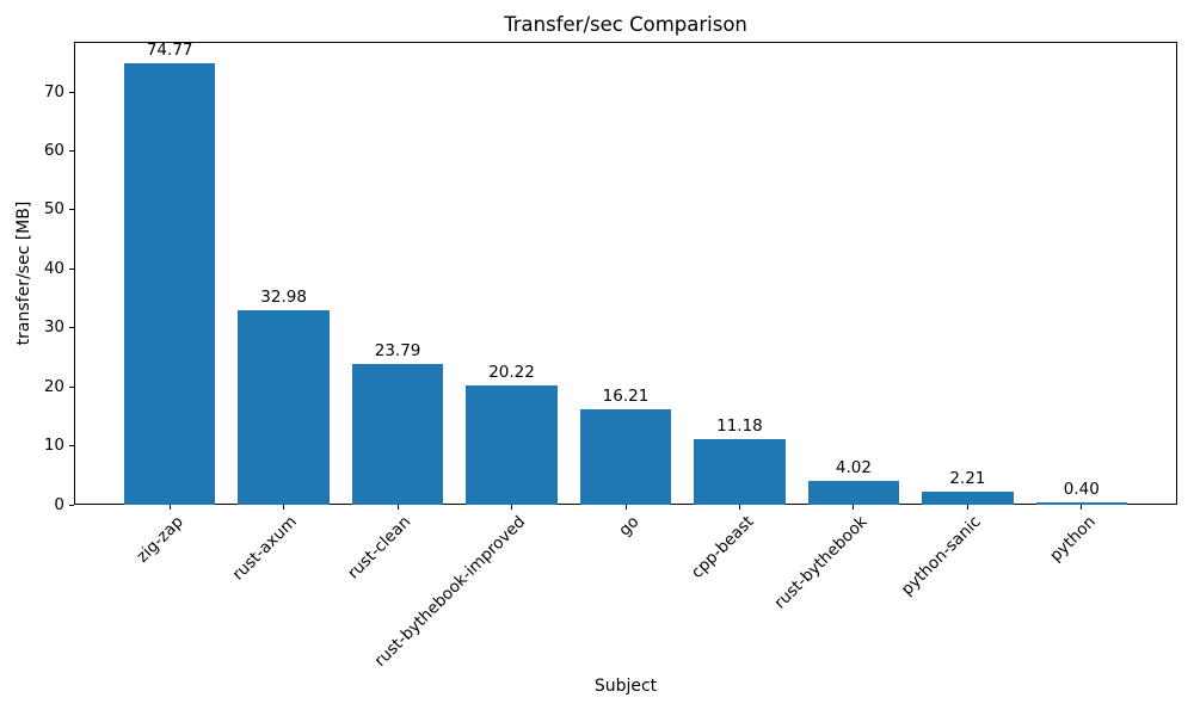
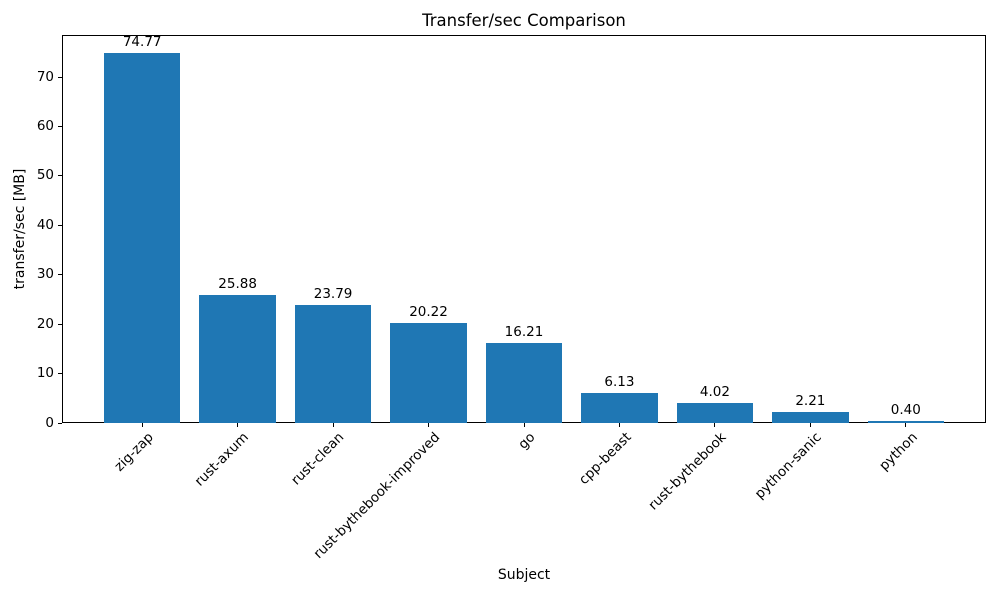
rust-axum: 32.98 -> 25.88
cpp-beast: 11.18 -> 6.13
